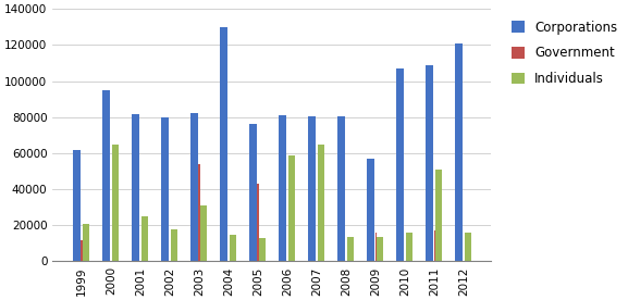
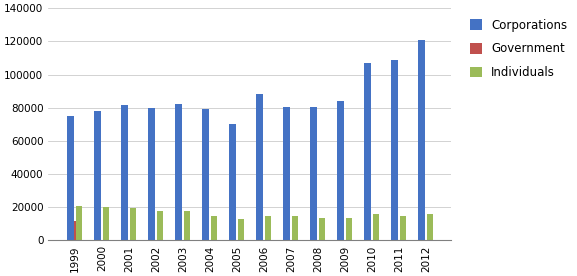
Corporations/1999: 62000 -> 75000
Corporations/2000: 95000 -> 78000
Individuals/2000: 65000 -> 20000
Individuals/2001: 25000 -> 20000
Government/2003: 54000 -> 0
Individuals/2003: 31000 -> 18000
Corporations/2004: 130000 -> 80000
Corporations/2005: 76000 -> 70000
Government/2005: 43000 -> 0
Corporations/2006: 81000 -> 88000
Individuals/2006: 59000 -> 15000
Individuals/2007: 65000 -> 14000
Corporations/2009: 57000 -> 84000
Government/2009: 16000 -> 0
Government/2011: 17000 -> 0
Individuals/2011: 51000 -> 14000
